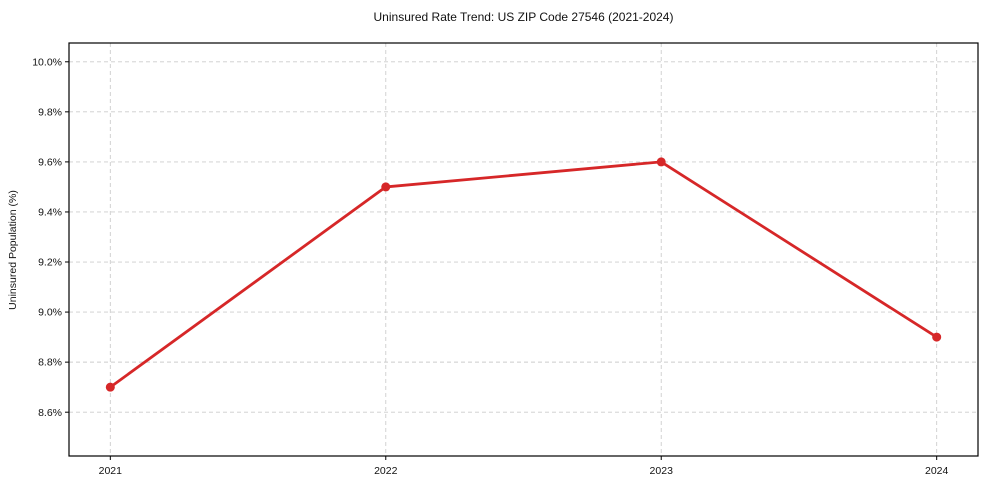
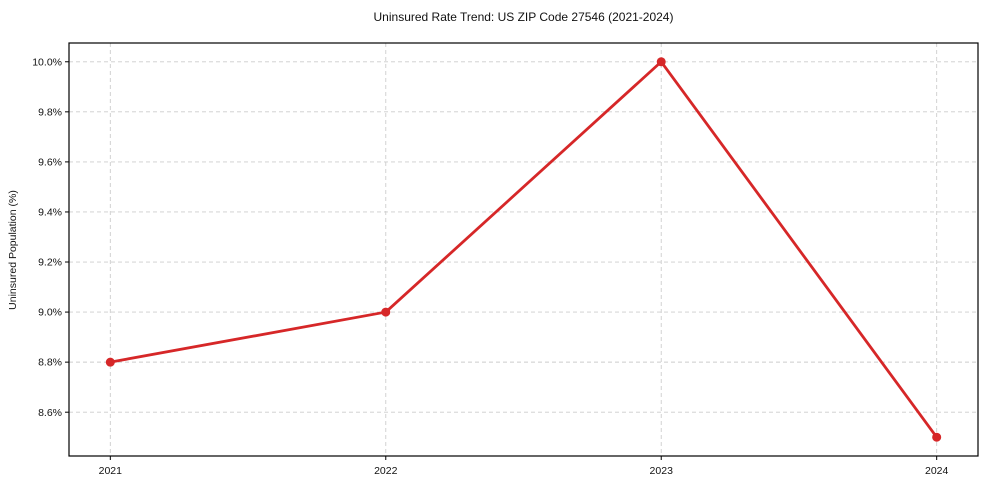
2021: 8.7% -> 8.8%
2022: 9.5% -> 9.0%
2023: 9.6% -> 10.0%
2024: 8.9% -> 8.5%
